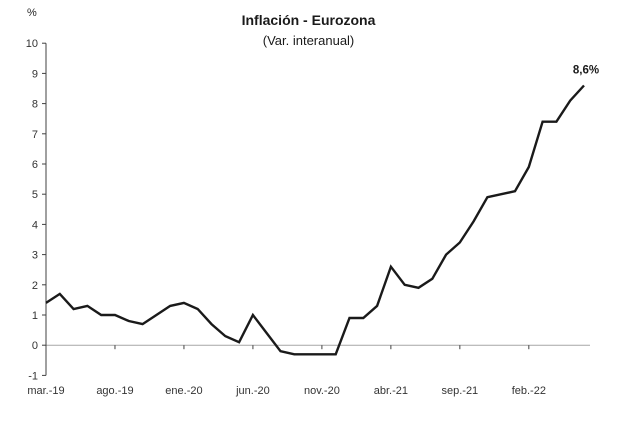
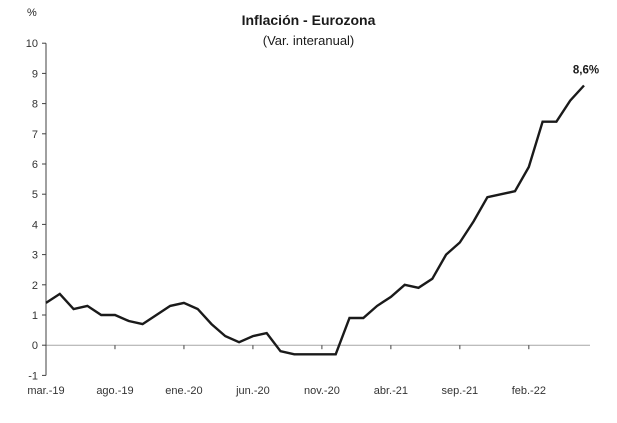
jun.-20: 1.0 -> 0.3
abr.-21: 2.6 -> 1.6
